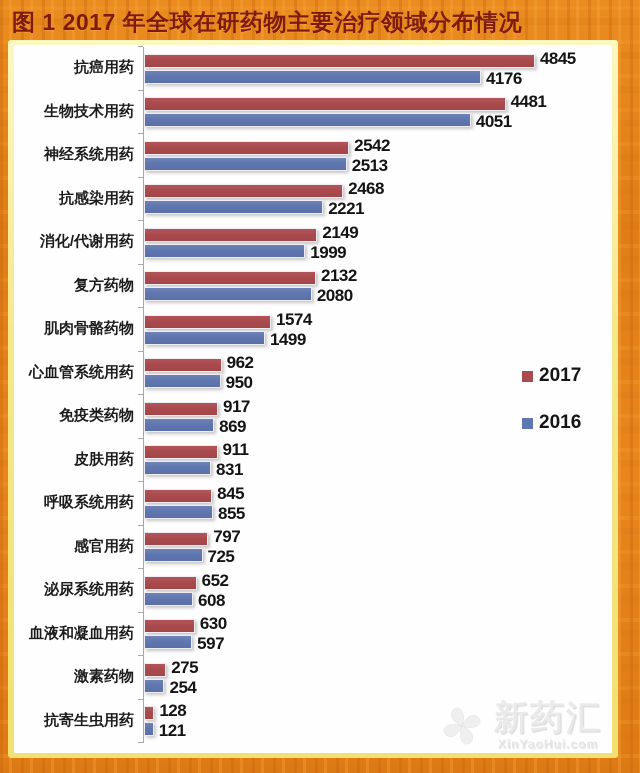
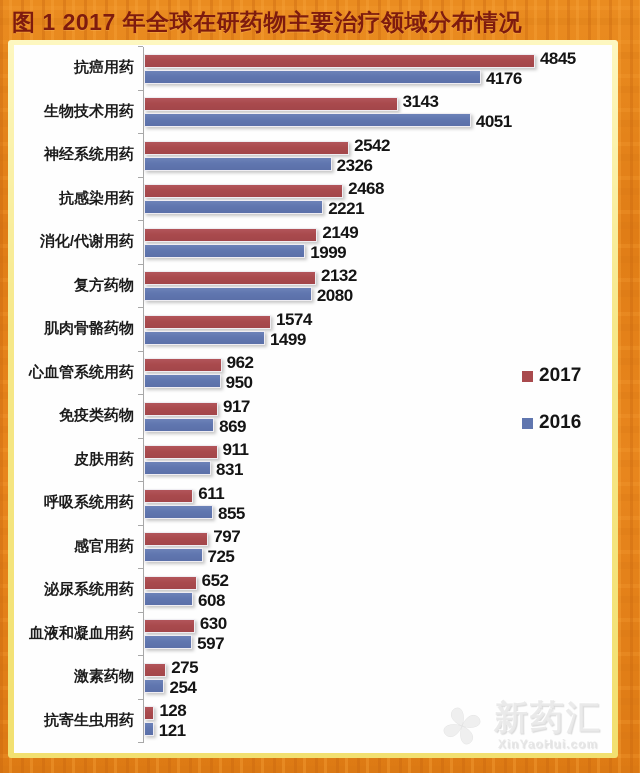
2017/生物技术用药: 4481 -> 3143
2016/神经系统用药: 2513 -> 2326
2017/呼吸系统用药: 845 -> 611
